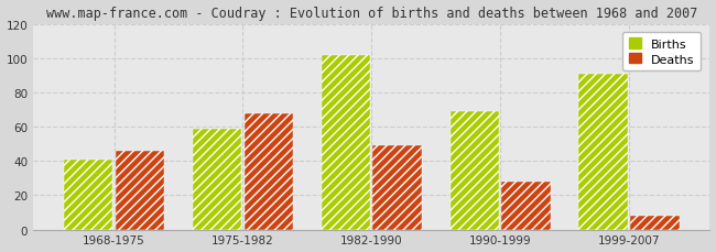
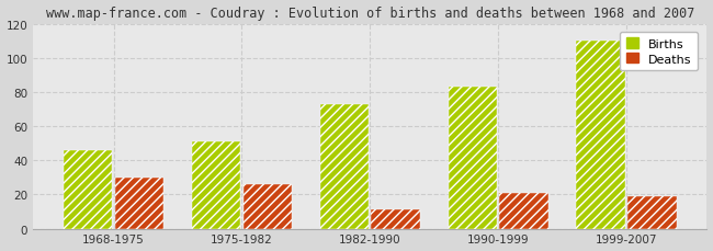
Births/1968-1975: 41 -> 46
Deaths/1968-1975: 46 -> 30
Births/1975-1982: 59 -> 51
Deaths/1975-1982: 68 -> 26
Births/1982-1990: 102 -> 73
Deaths/1982-1990: 49 -> 11
Births/1990-1999: 69 -> 83
Deaths/1990-1999: 28 -> 21
Births/1999-2007: 91 -> 110
Deaths/1999-2007: 8 -> 19
